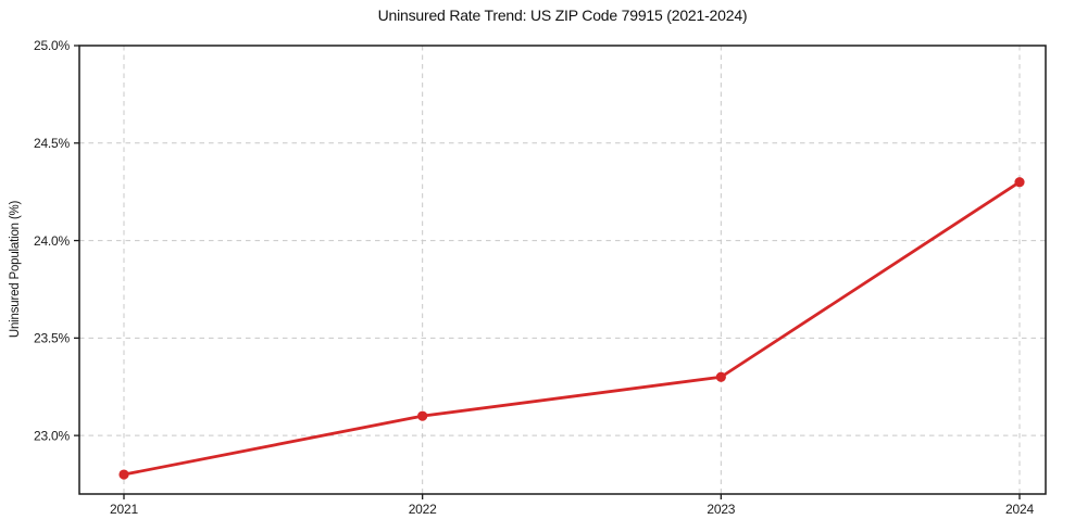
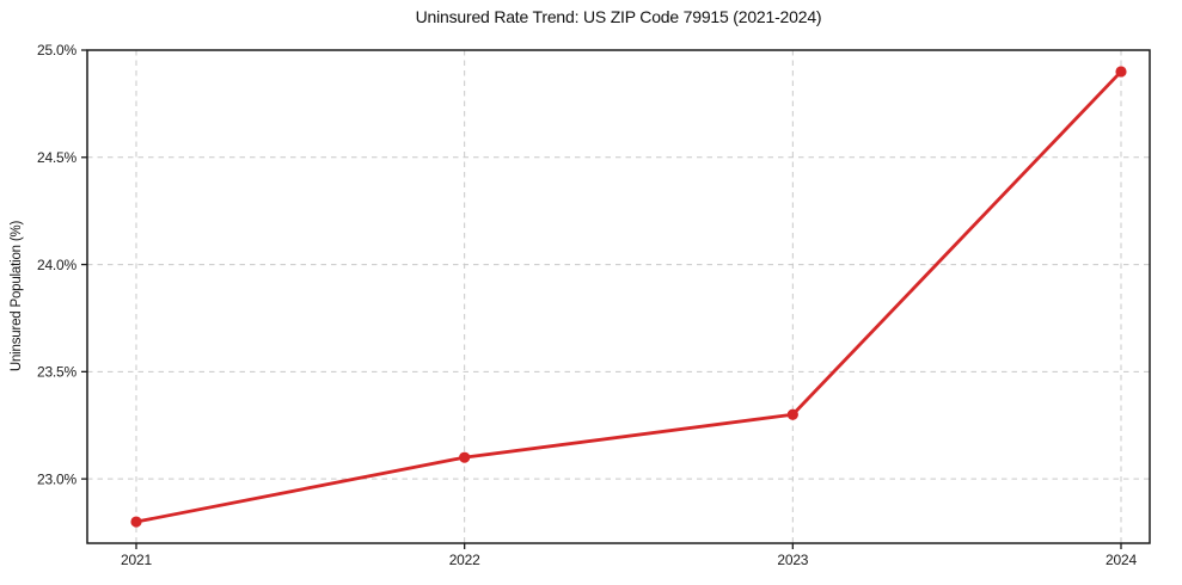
2024: 24.3% -> 24.9%
